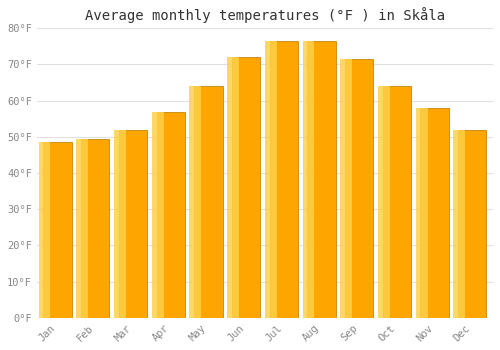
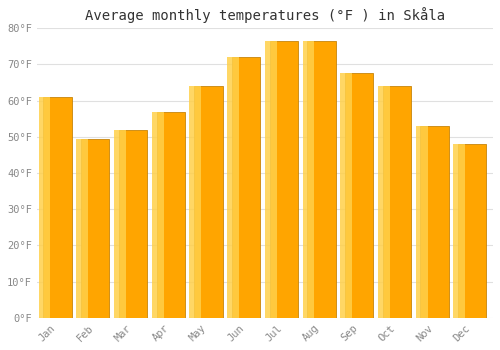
Jan: 48.5°F -> 61.0°F
Sep: 71.5°F -> 67.5°F
Nov: 58.0°F -> 53.0°F
Dec: 52.0°F -> 48.0°F
